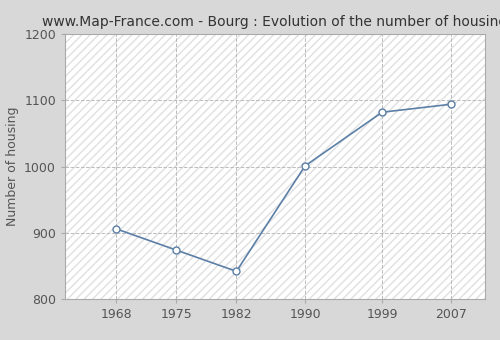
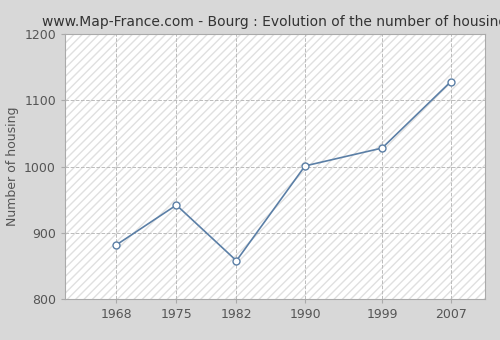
1968: 906 -> 882
1975: 874 -> 942
1982: 842 -> 858
1999: 1082 -> 1028
2007: 1094 -> 1128
